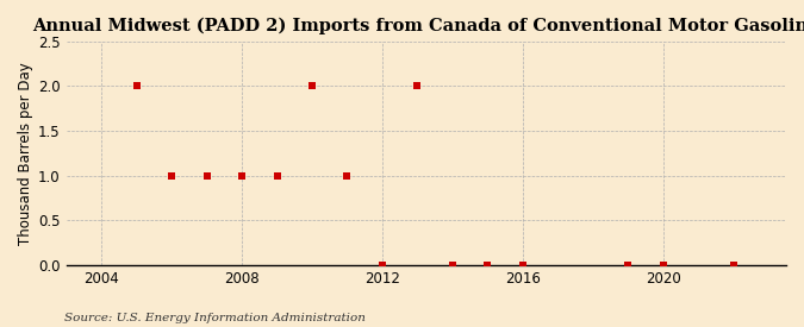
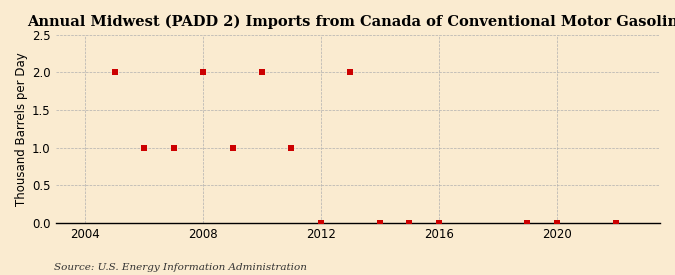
2008: 1 -> 2
